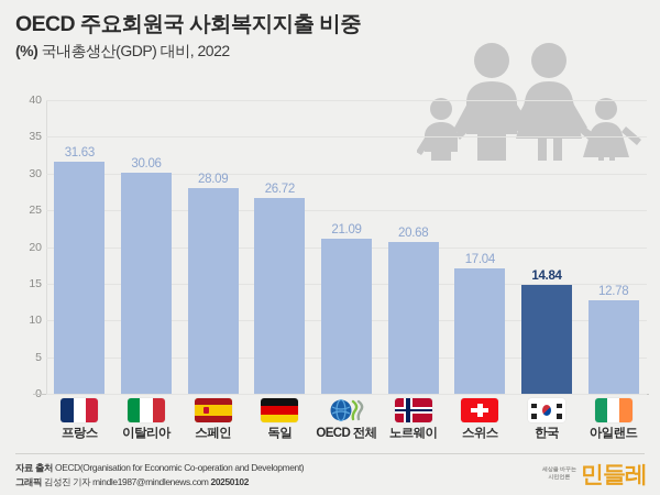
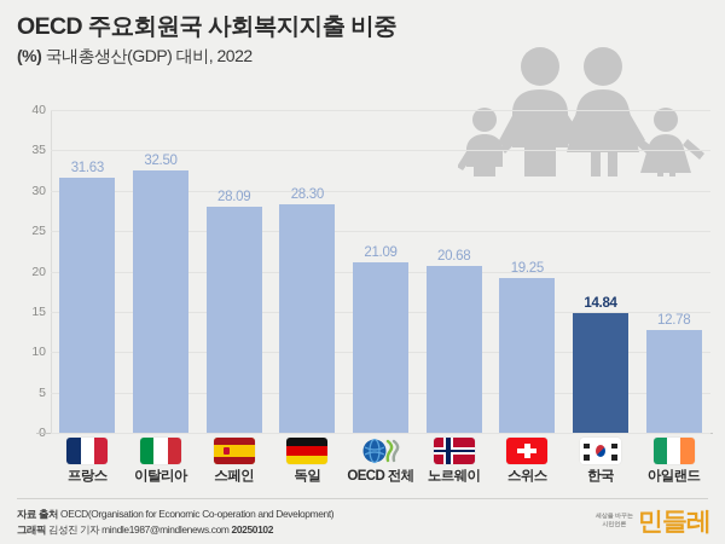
이탈리아: 30.06 -> 32.50
독일: 26.72 -> 28.30
스위스: 17.04 -> 19.25
